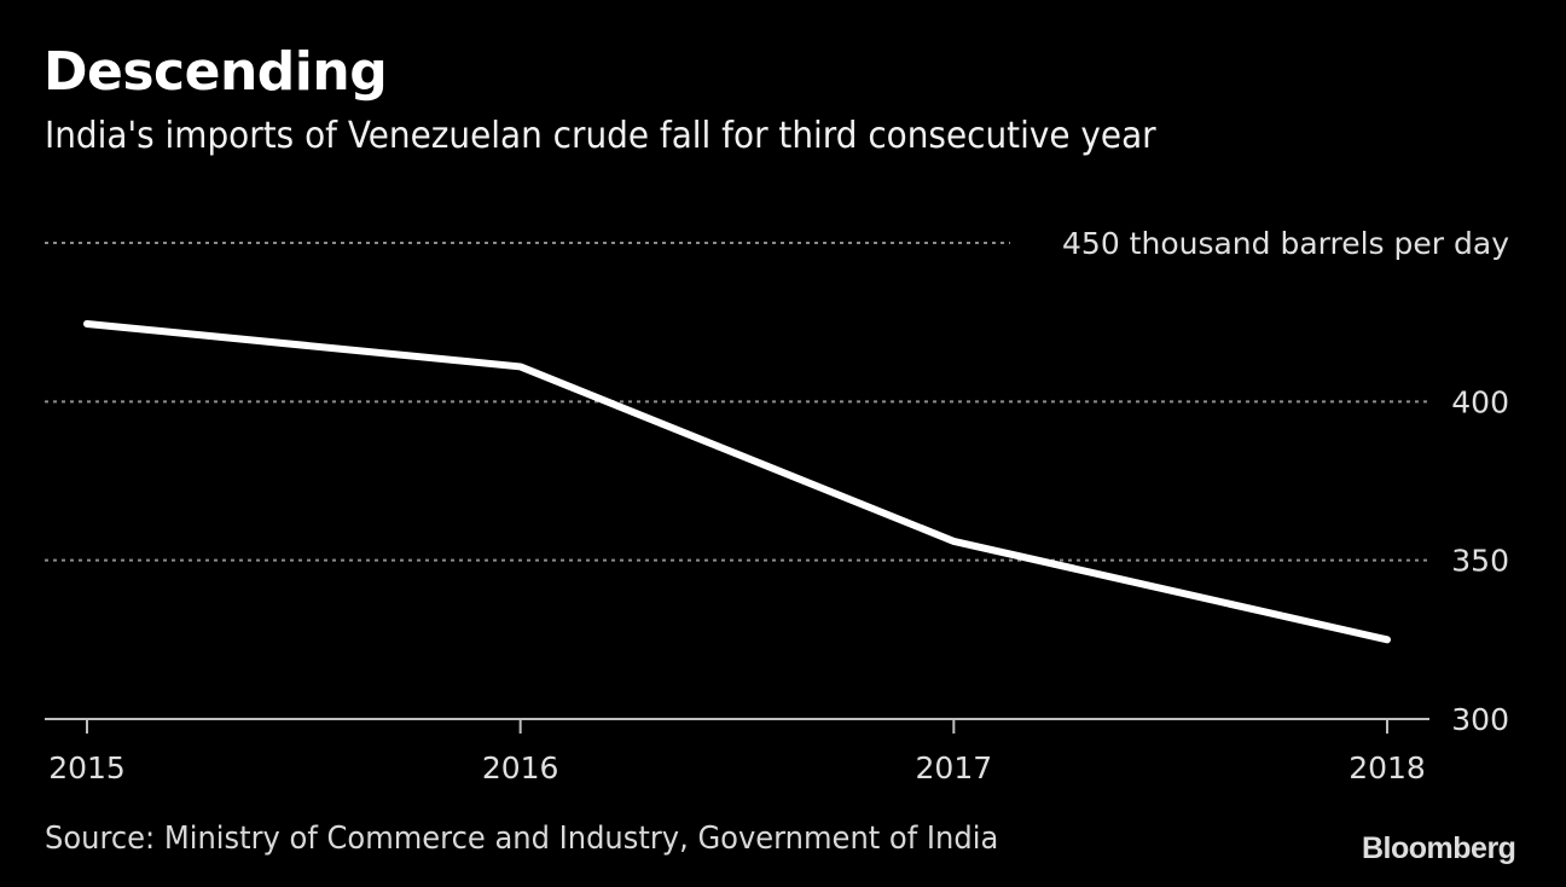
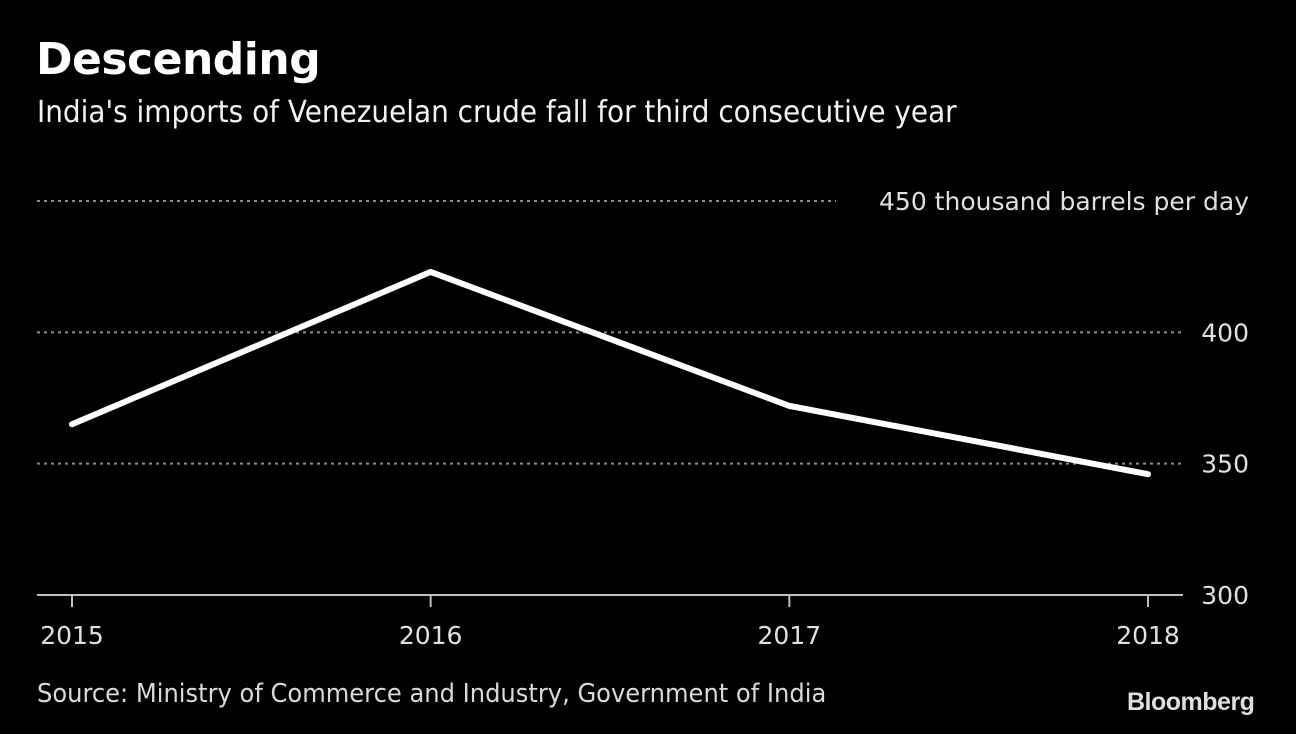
2015: 424 -> 365
2016: 411 -> 423
2017: 356 -> 372
2018: 325 -> 346
